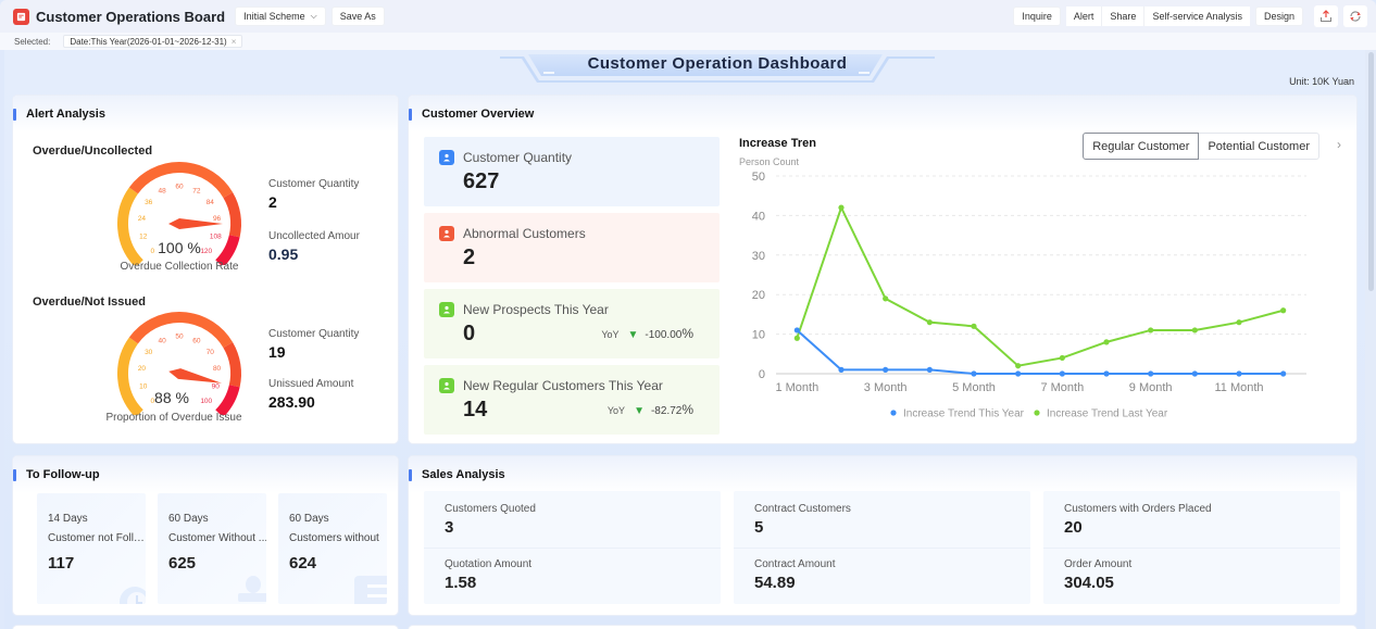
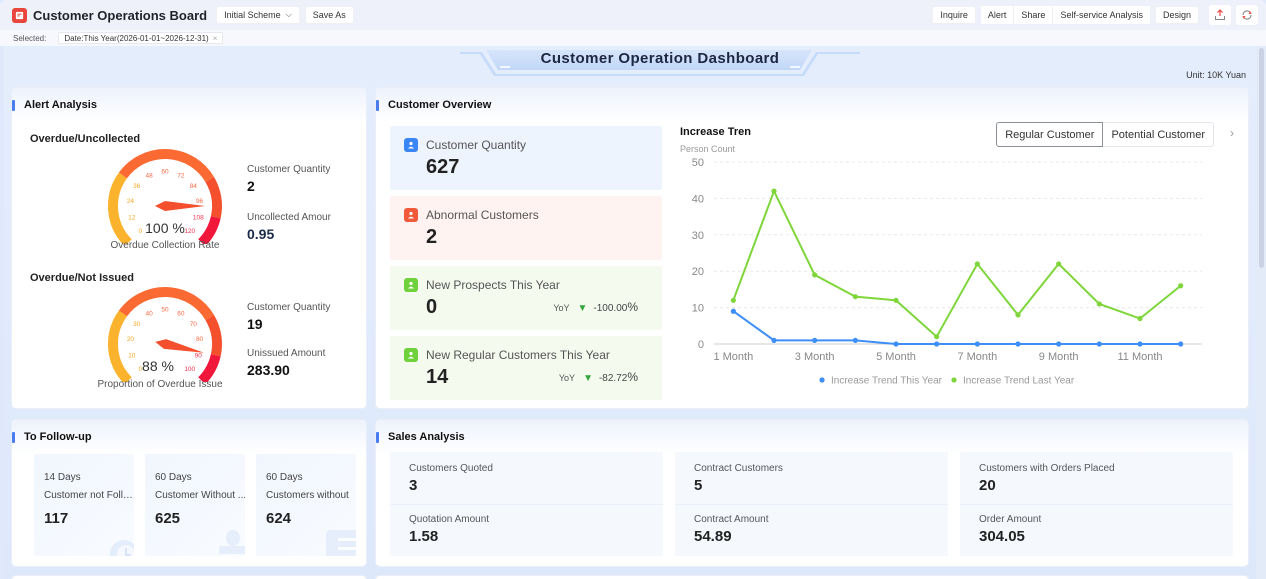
Increase Trend This Year/1 Month: 11 -> 9
Increase Trend Last Year/1 Month: 9 -> 12
Increase Trend Last Year/7 Month: 4 -> 22
Increase Trend Last Year/9 Month: 11 -> 22
Increase Trend Last Year/11 Month: 13 -> 7
